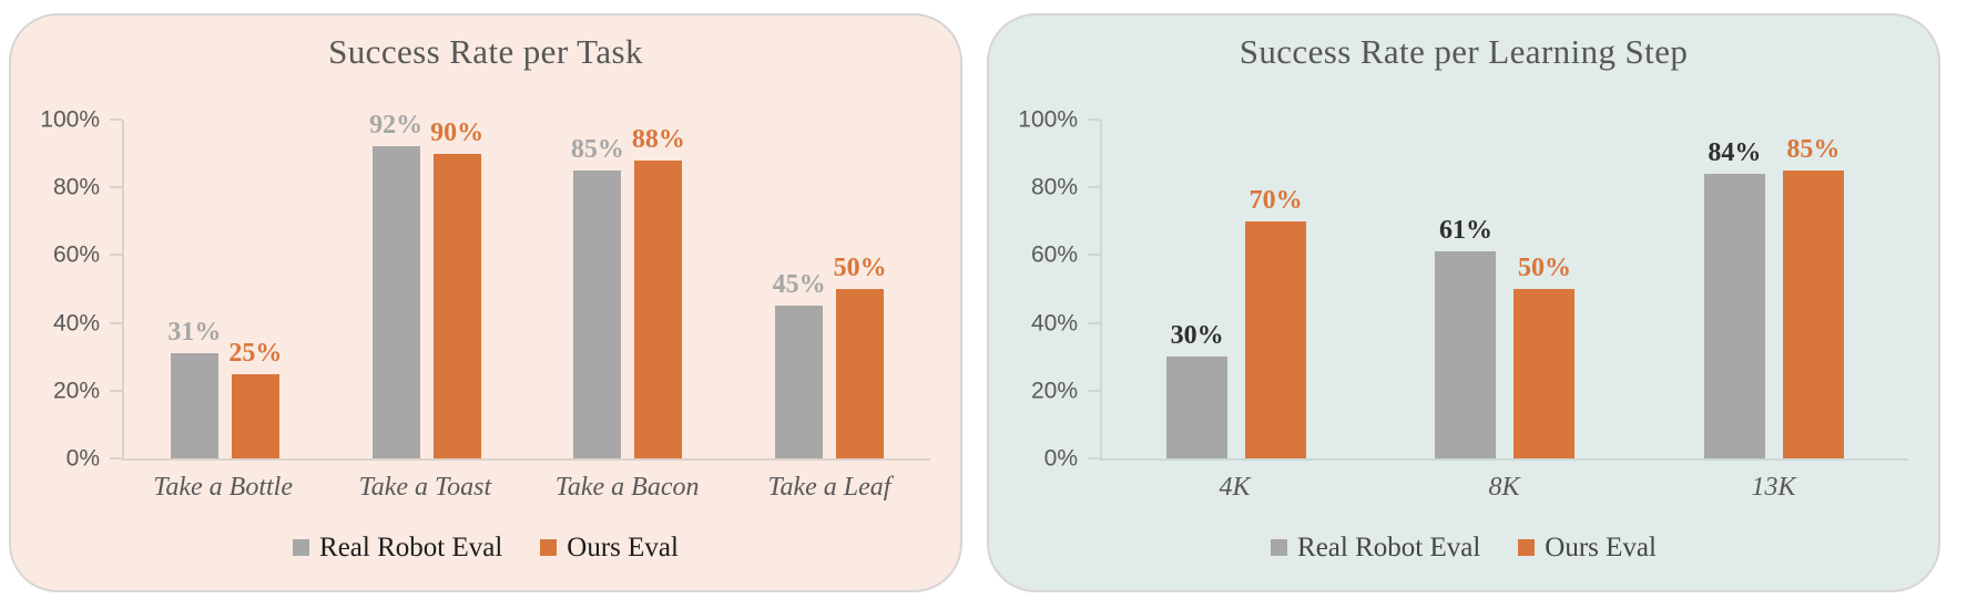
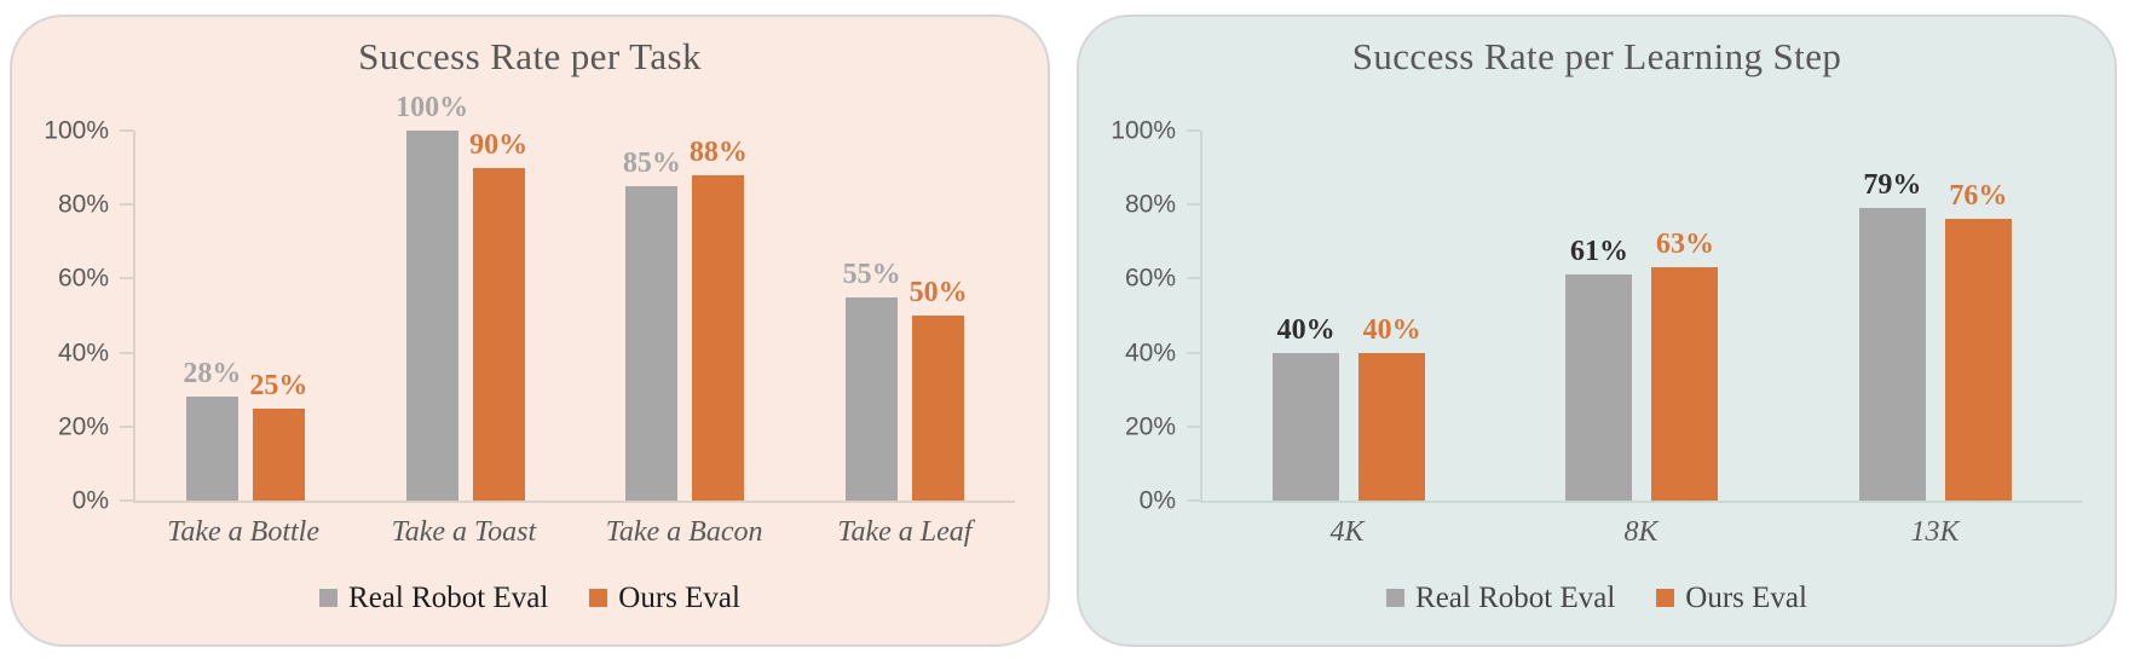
Success Rate per Task/Real Robot Eval/Take a Bottle: 31% -> 28%
Success Rate per Task/Real Robot Eval/Take a Toast: 92% -> 100%
Success Rate per Task/Real Robot Eval/Take a Leaf: 45% -> 55%
Success Rate per Learning Step/Real Robot Eval/4K: 30% -> 40%
Success Rate per Learning Step/Ours Eval/4K: 70% -> 40%
Success Rate per Learning Step/Ours Eval/8K: 50% -> 63%
Success Rate per Learning Step/Real Robot Eval/13K: 84% -> 79%
Success Rate per Learning Step/Ours Eval/13K: 85% -> 76%
